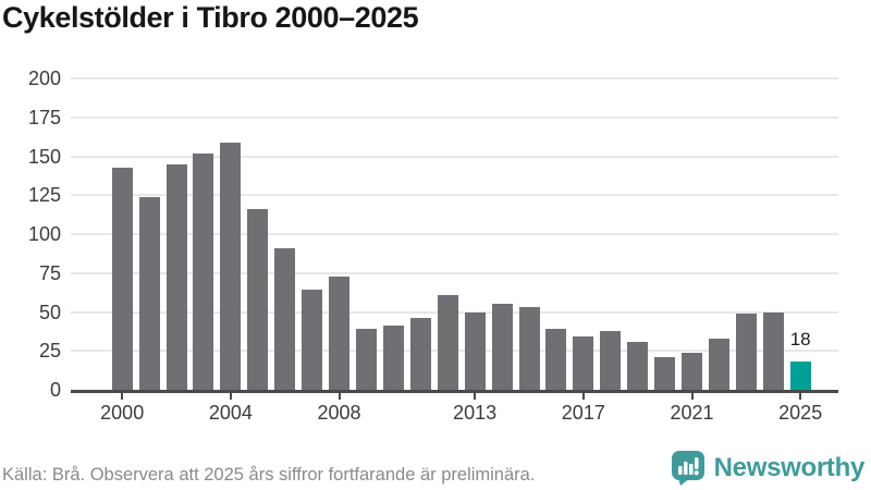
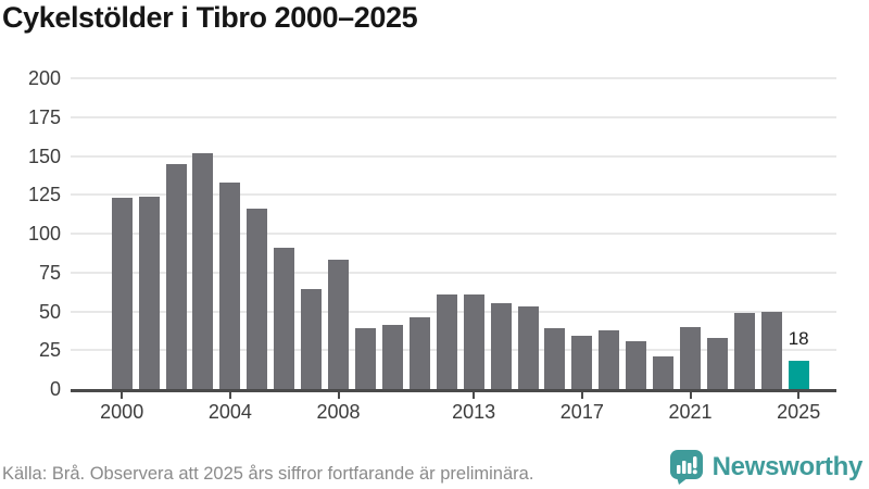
2000: 143 -> 123
2004: 159 -> 133
2008: 73 -> 83
2013: 50 -> 61
2021: 24 -> 40
